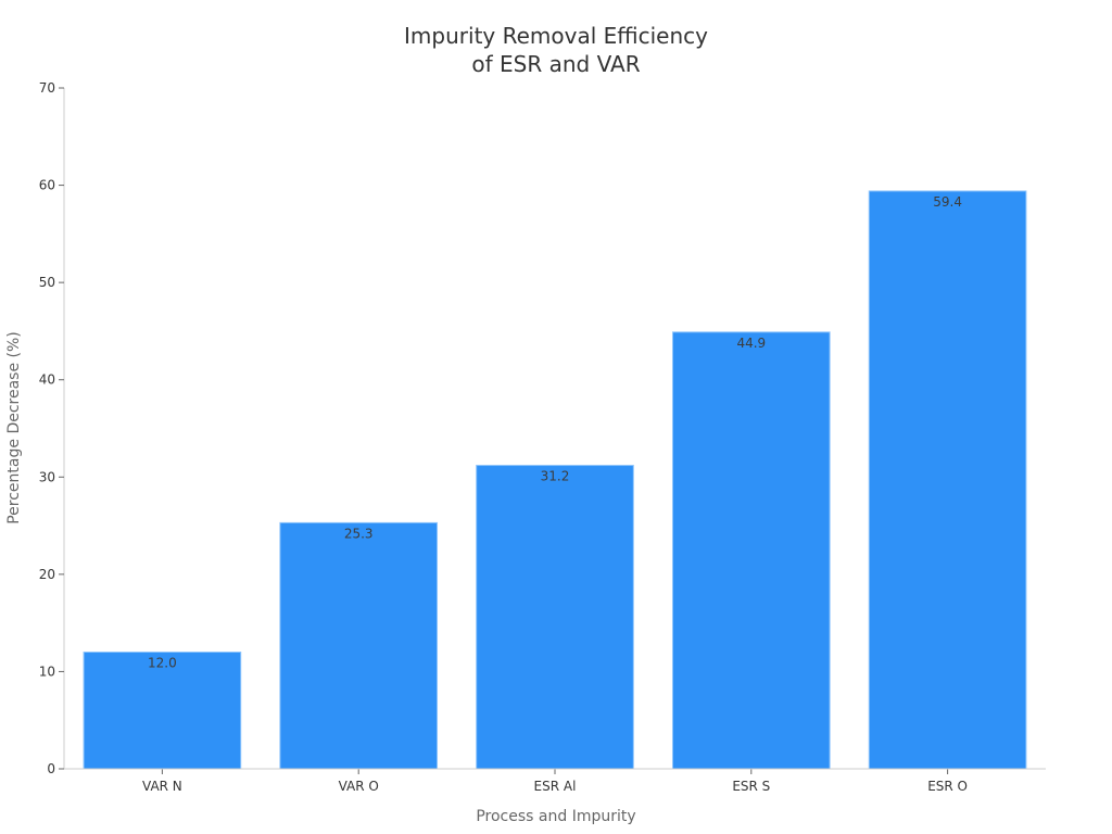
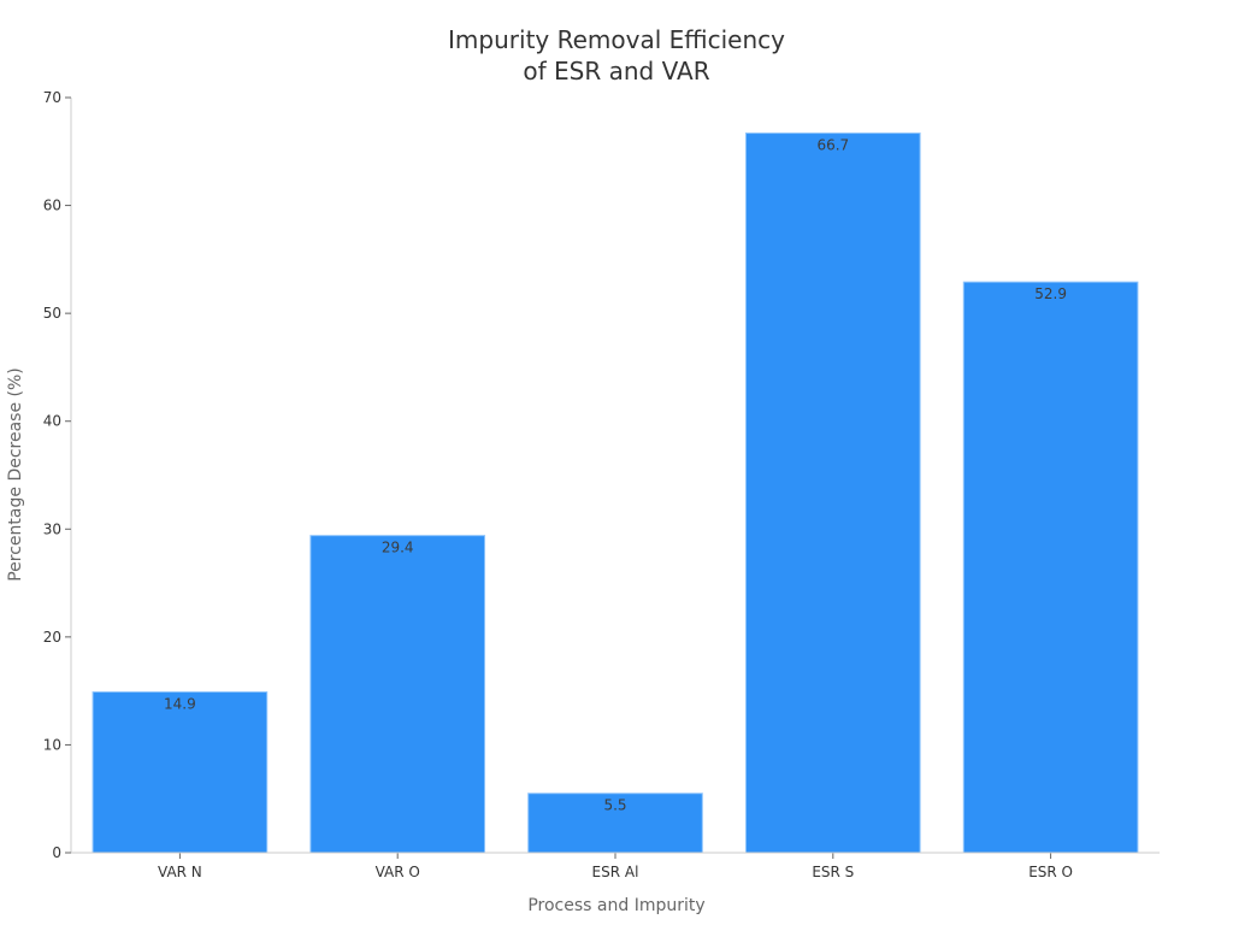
VAR N: 12.0 -> 14.9
VAR O: 25.3 -> 29.4
ESR Al: 31.2 -> 5.5
ESR S: 44.9 -> 66.7
ESR O: 59.4 -> 52.9
